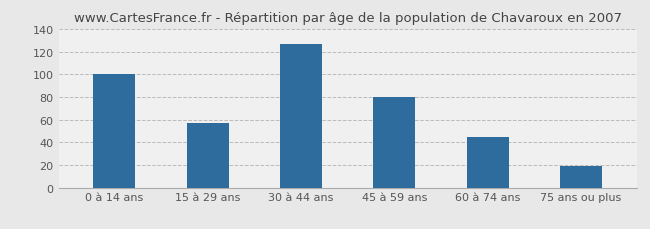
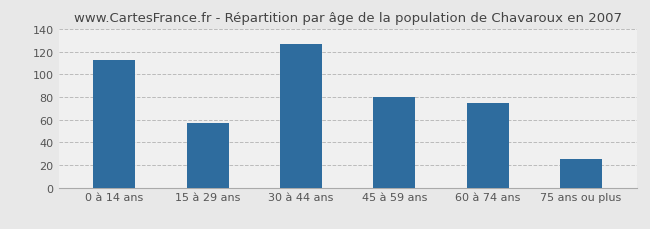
0 à 14 ans: 100 -> 113
60 à 74 ans: 45 -> 75
75 ans ou plus: 19 -> 25
